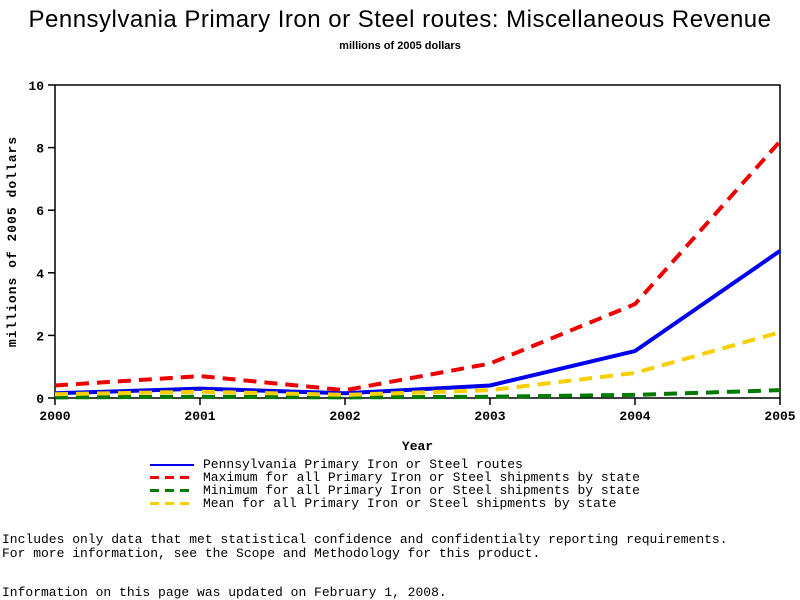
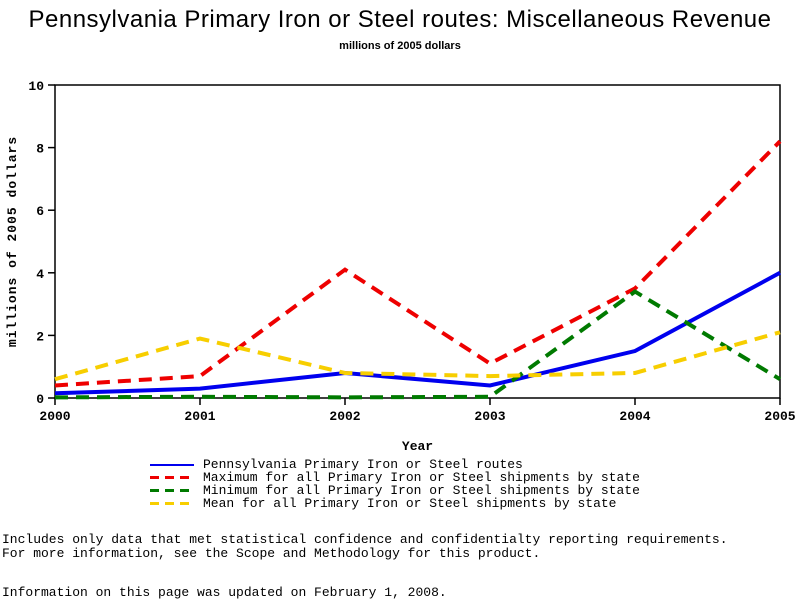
Mean for all Primary Iron or Steel shipments by state/2000: 0.1 -> 0.6
Mean for all Primary Iron or Steel shipments by state/2001: 0.2 -> 1.9
Pennsylvania Primary Iron or Steel routes/2002: 0.1 -> 0.8
Maximum for all Primary Iron or Steel shipments by state/2002: 0.2 -> 4.1
Mean for all Primary Iron or Steel shipments by state/2002: 0.1 -> 0.8
Mean for all Primary Iron or Steel shipments by state/2003: 0.2 -> 0.7
Maximum for all Primary Iron or Steel shipments by state/2004: 3.0 -> 3.5
Minimum for all Primary Iron or Steel shipments by state/2004: 0.1 -> 3.4
Pennsylvania Primary Iron or Steel routes/2005: 4.7 -> 4.0
Minimum for all Primary Iron or Steel shipments by state/2005: 0.2 -> 0.6
